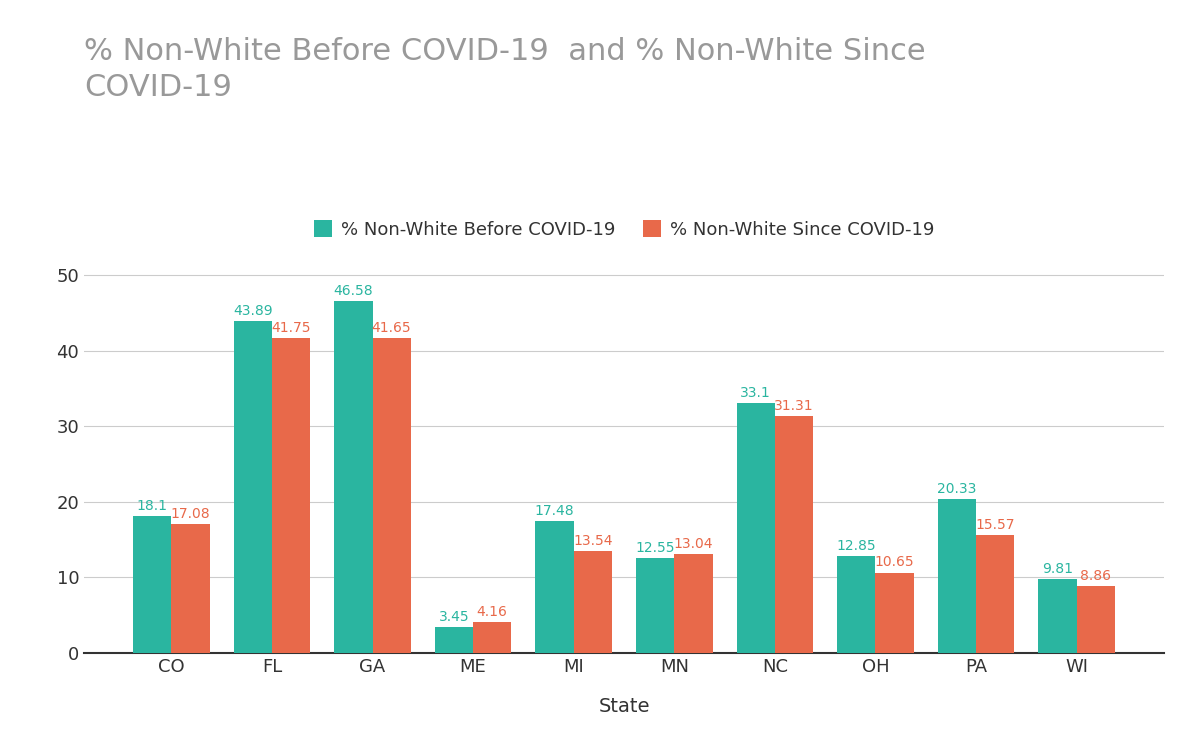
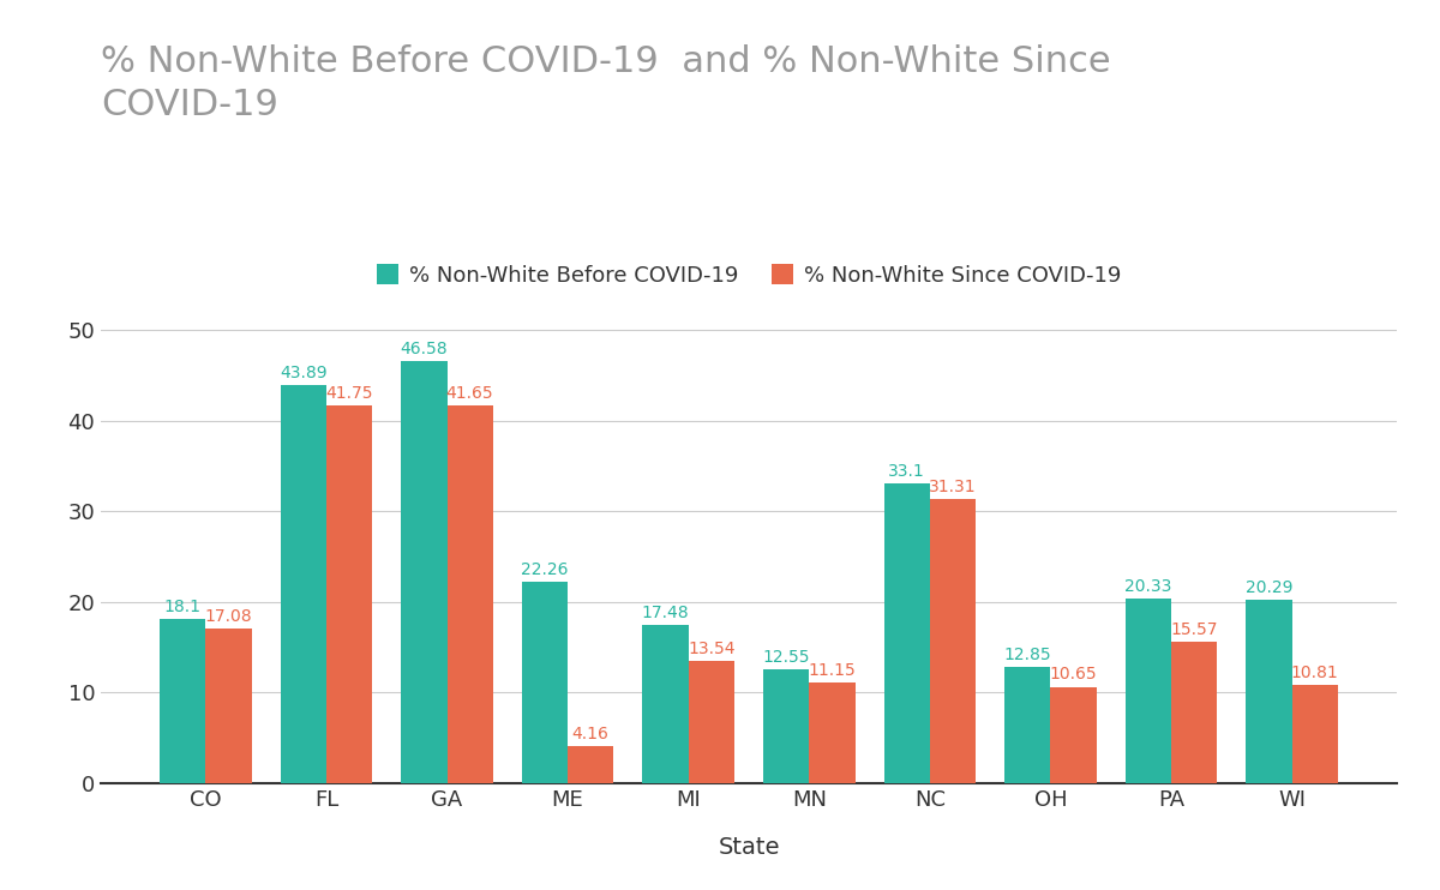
% Non-White Before COVID-19/ME: 3.45 -> 22.26
% Non-White Since COVID-19/MN: 13.04 -> 11.15
% Non-White Before COVID-19/WI: 9.81 -> 20.29
% Non-White Since COVID-19/WI: 8.86 -> 10.81
